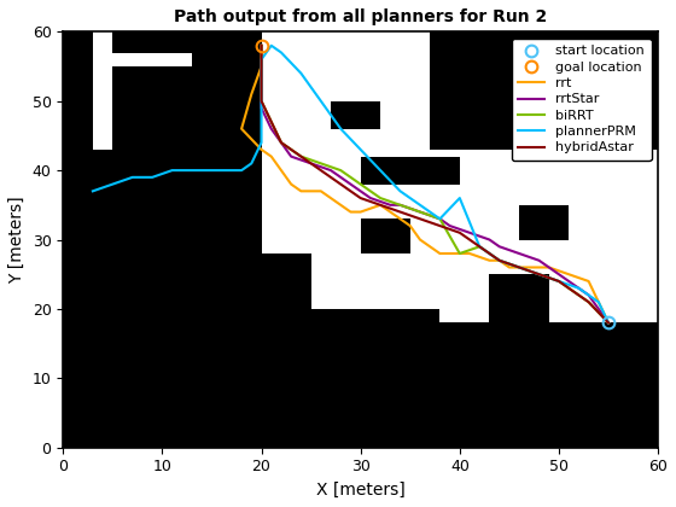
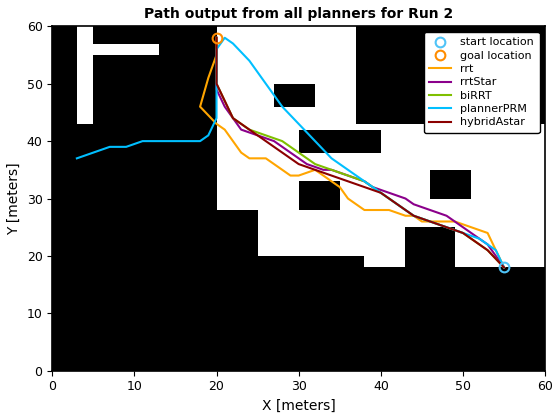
biRRT/40: 28 -> 31
plannerPRM/40: 36 -> 31
